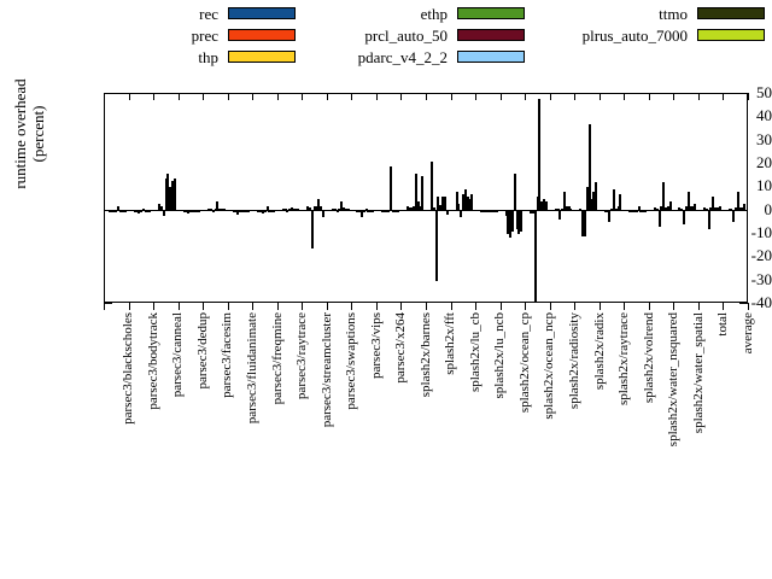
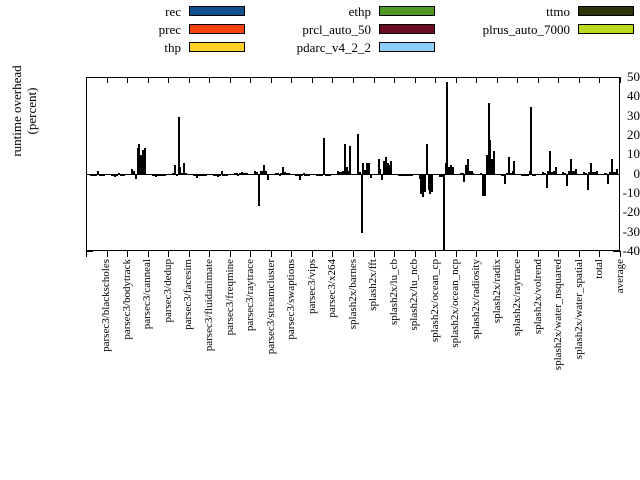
prec/parsec3/facesim: 1 -> 5
ethp/parsec3/facesim: 1 -> 30
ttmo/parsec3/facesim: 1 -> 6
ethp/splash2x/radiosity: 1 -> 5
pdarc_v4_2_2/splash2x/radix: 5 -> 18
pdarc_v4_2_2/splash2x/volrend: 1 -> 35
